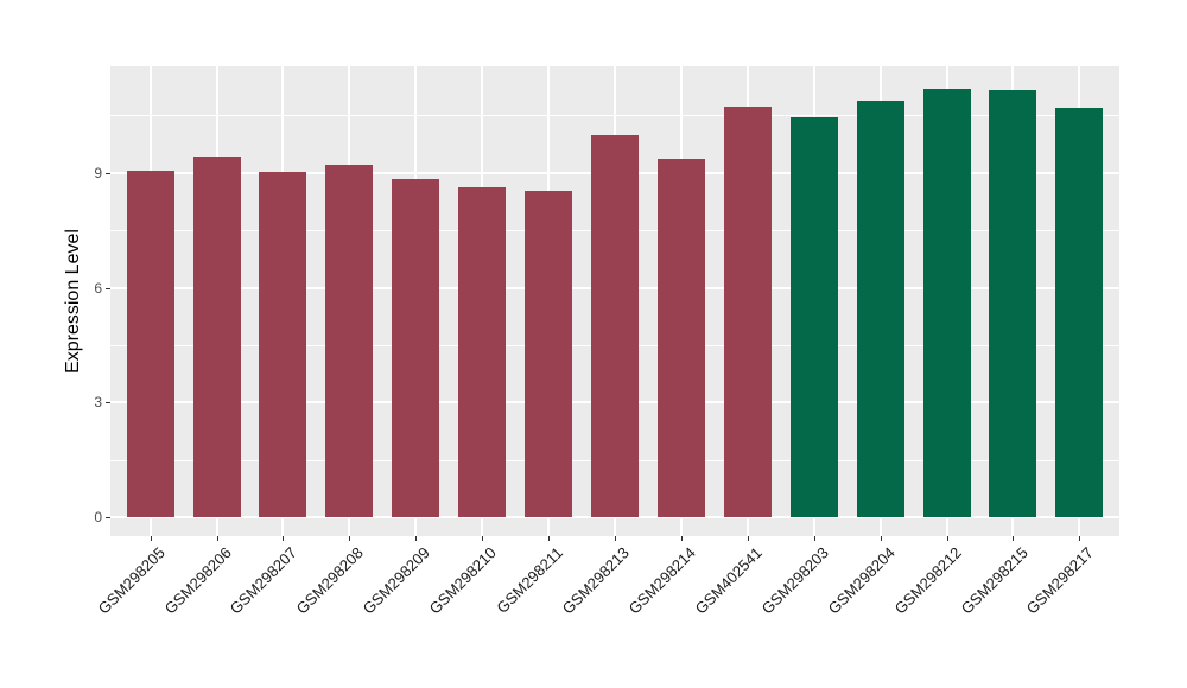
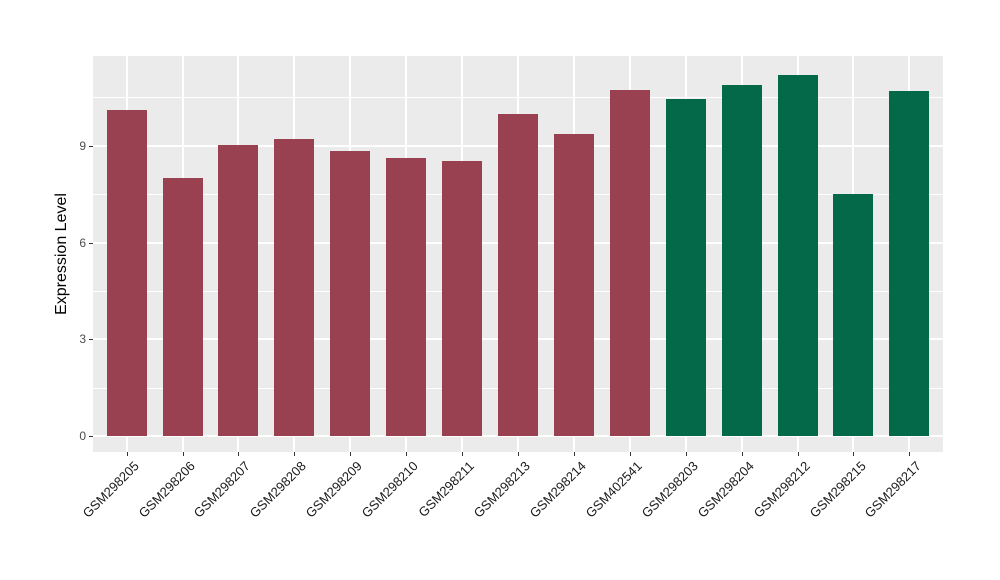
GSM298205: 9.1 -> 10.1
GSM298206: 9.4 -> 8.0
GSM298215: 11.2 -> 7.5
